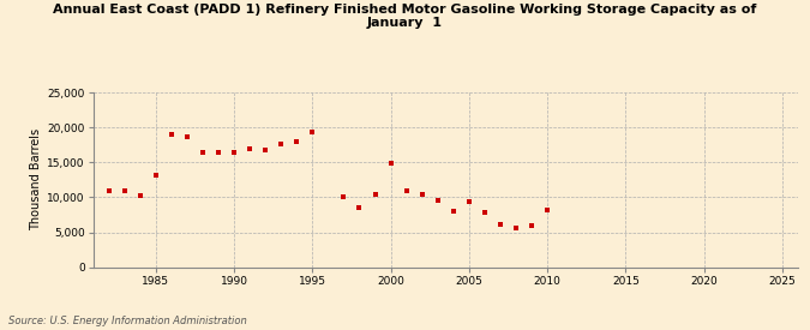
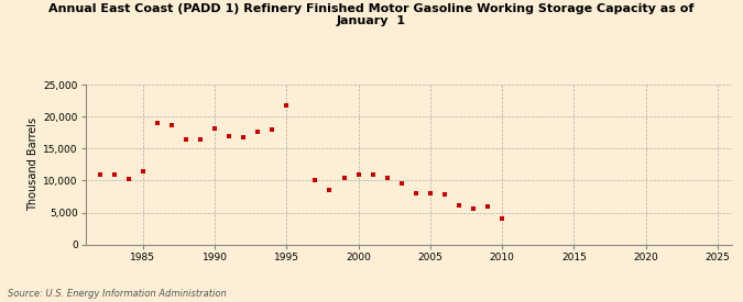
1985: 13,200 -> 11,500
1990: 16,400 -> 18,200
1995: 19,400 -> 21,700
2000: 14,800 -> 10,900
2005: 9,400 -> 8,000
2010: 8,200 -> 4,000
